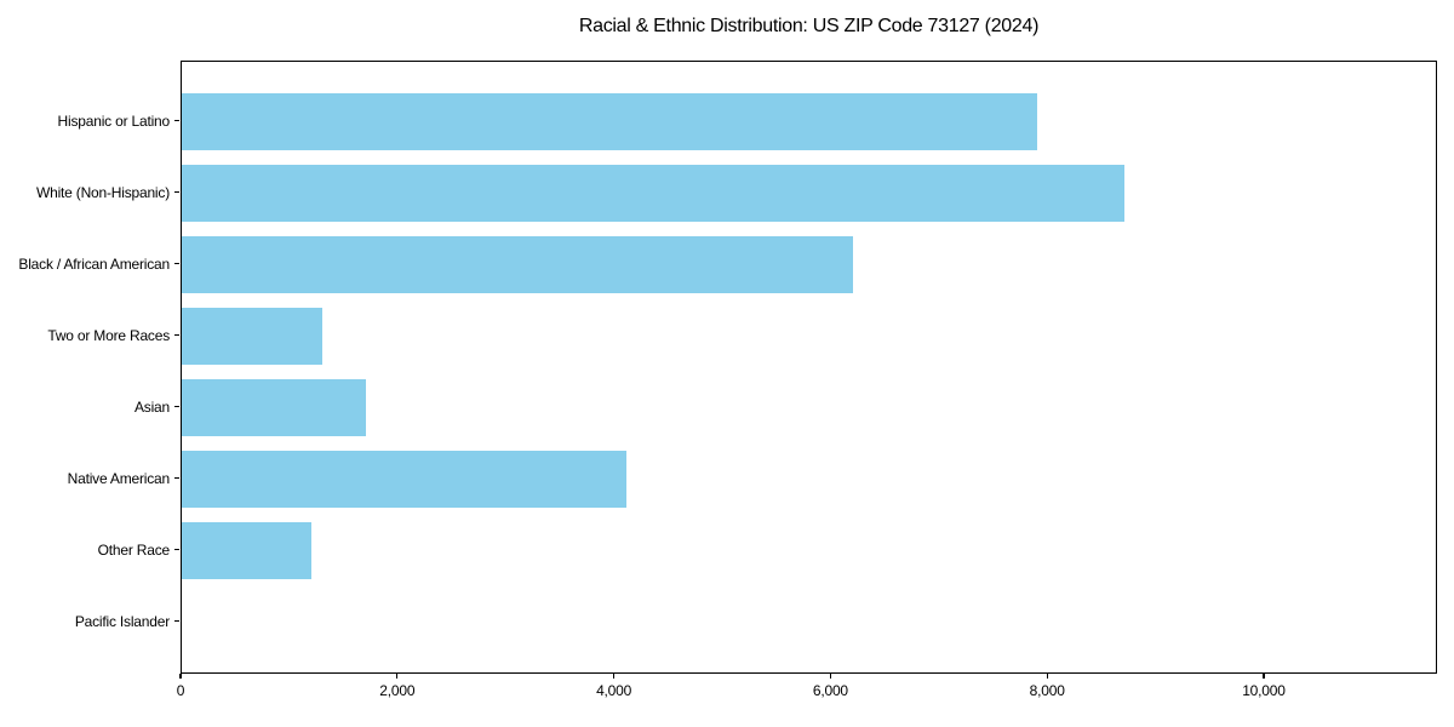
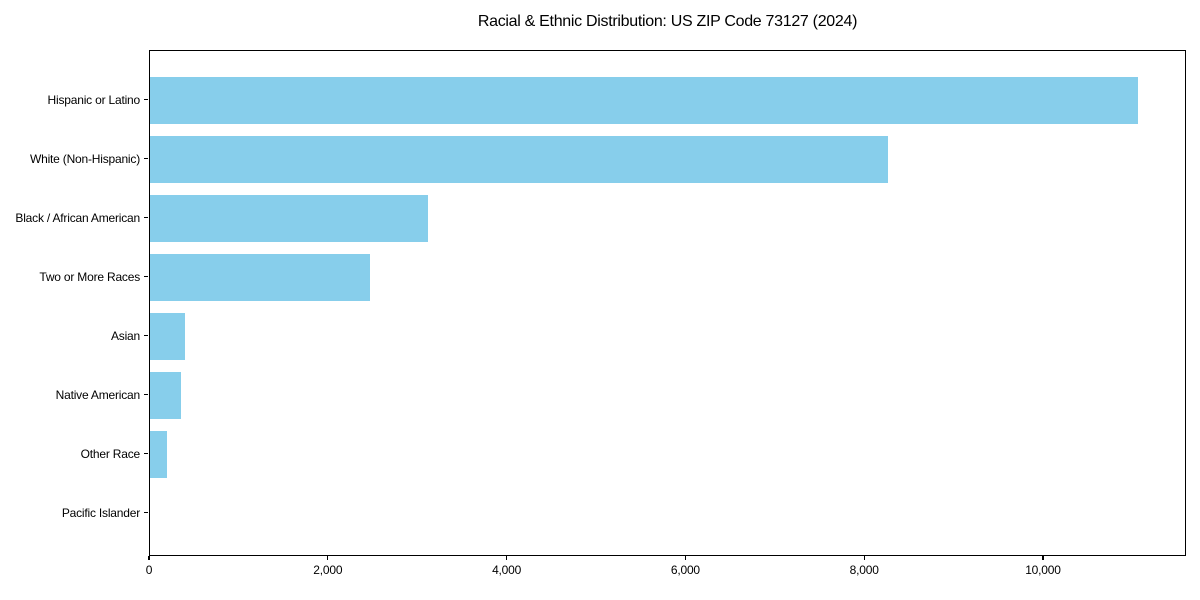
Hispanic or Latino: 7900 -> 11000
White (Non-Hispanic): 8700 -> 8300
Black / African American: 6200 -> 3100
Two or More Races: 1300 -> 2500
Asian: 1700 -> 400
Native American: 4100 -> 400
Other Race: 1200 -> 200
